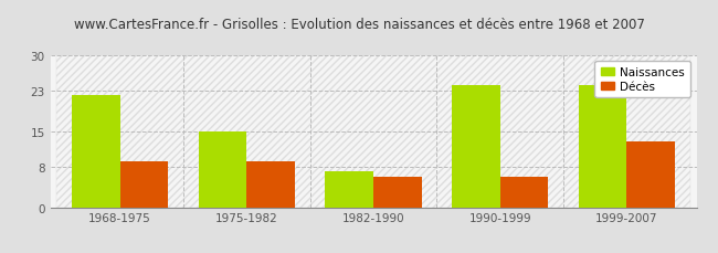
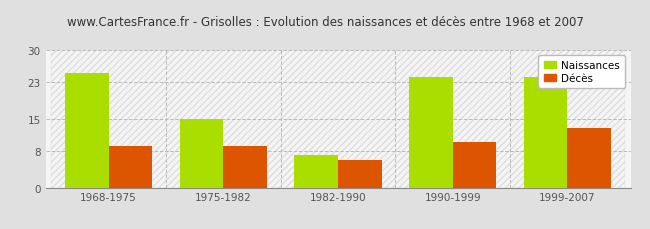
Naissances/1968-1975: 22 -> 25
Décès/1990-1999: 6 -> 10
